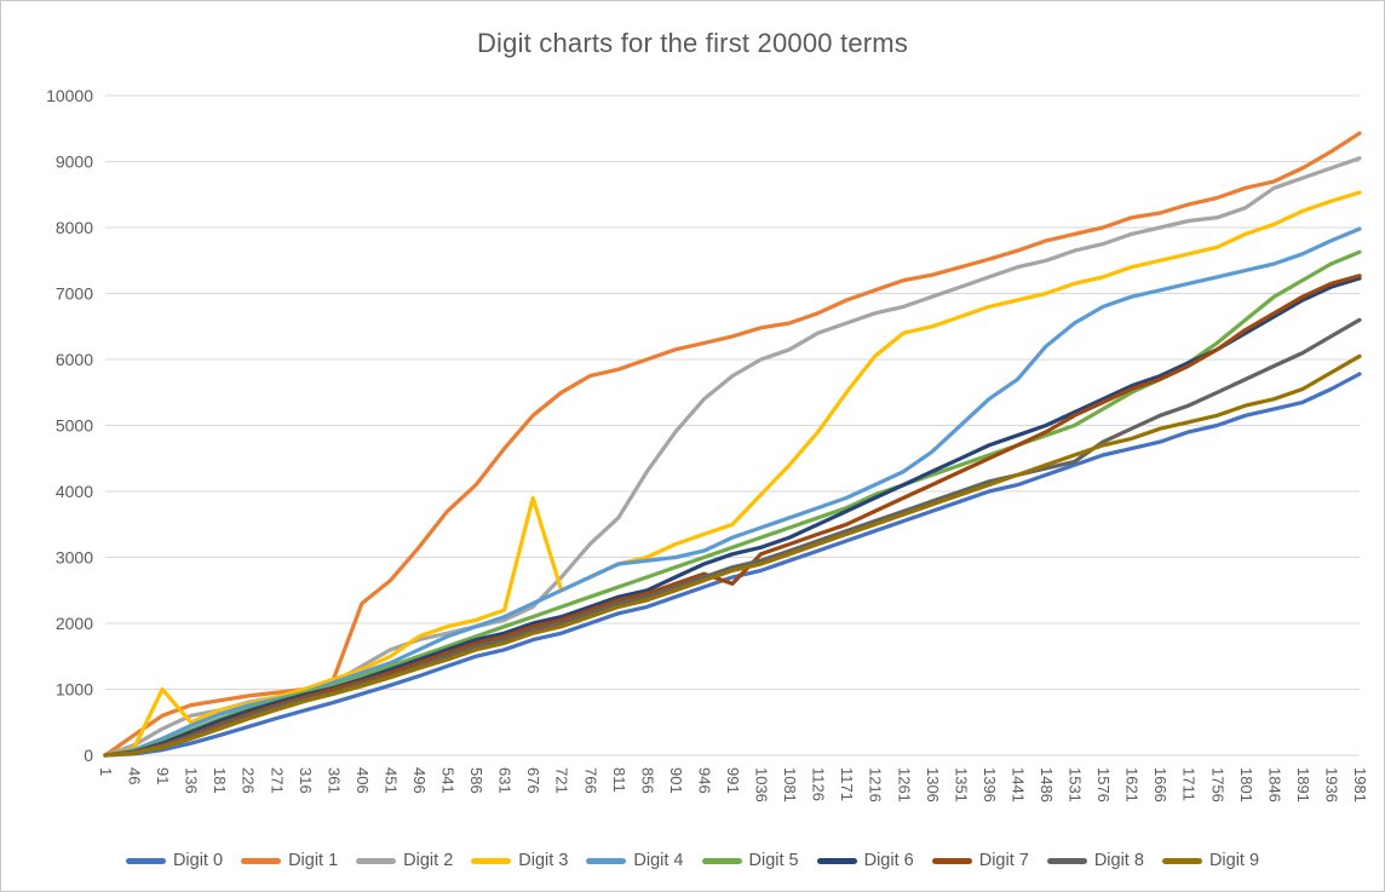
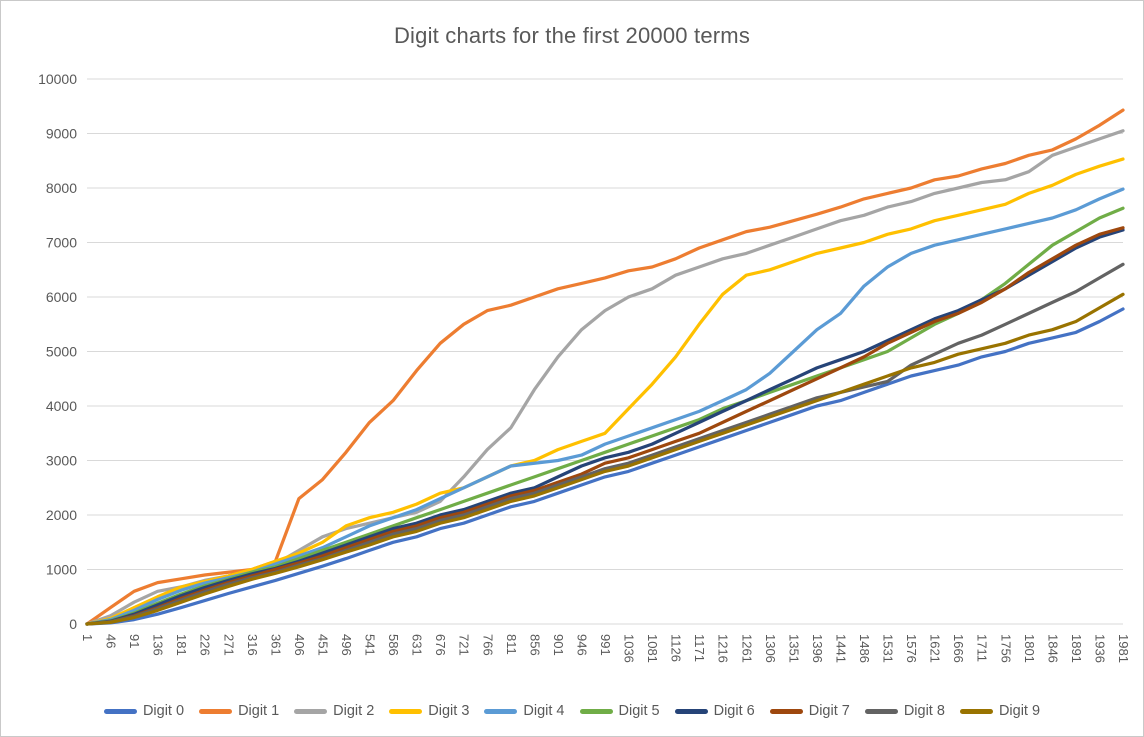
Digit 3/91: 1000 -> 300
Digit 3/676: 3900 -> 2400
Digit 7/991: 2600 -> 3000
